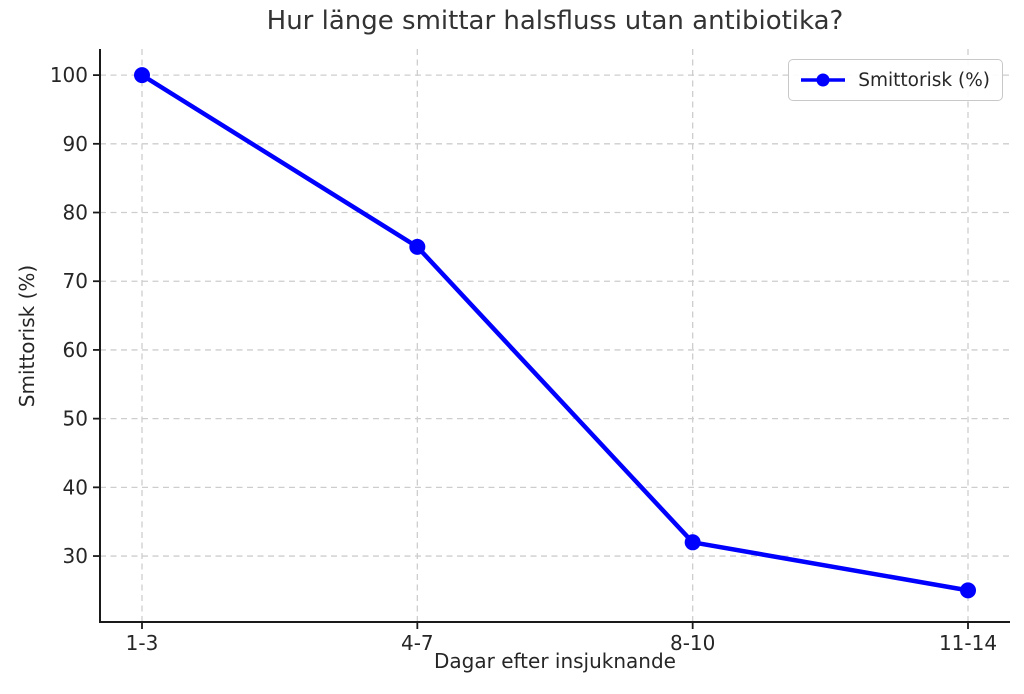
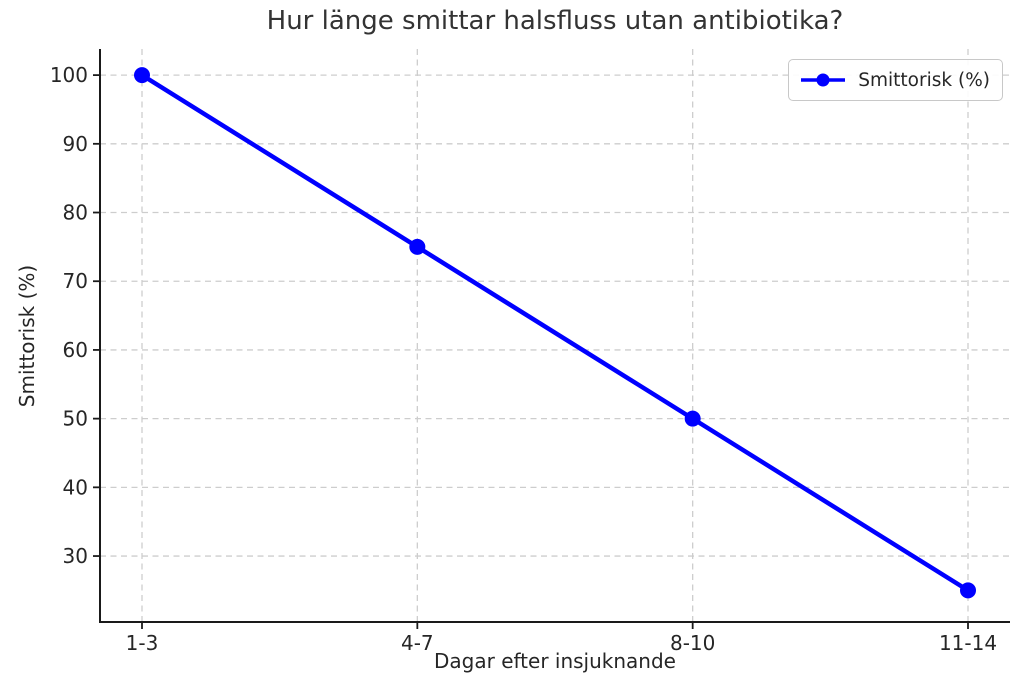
8-10: 32 -> 50
